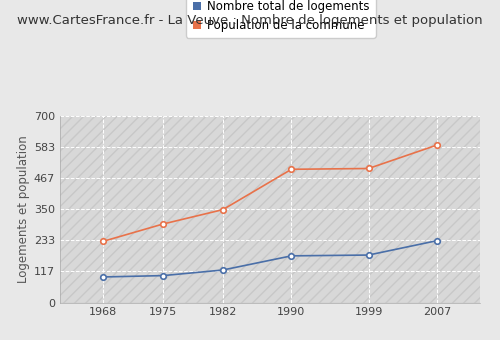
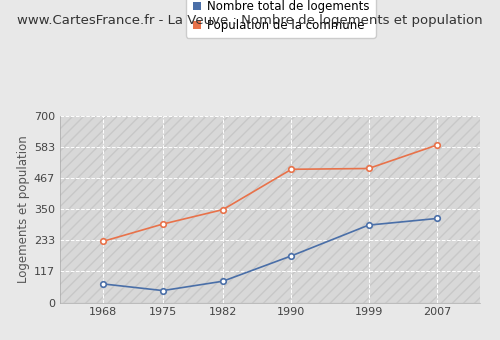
Nombre total de logements/1968: 96 -> 70
Nombre total de logements/1975: 101 -> 45
Nombre total de logements/1982: 122 -> 80
Nombre total de logements/1999: 178 -> 290
Nombre total de logements/2007: 232 -> 315
